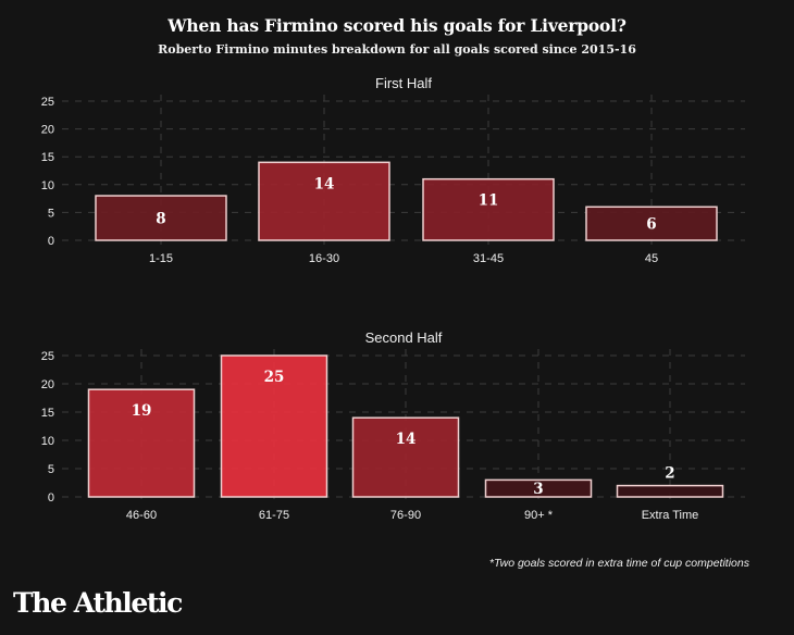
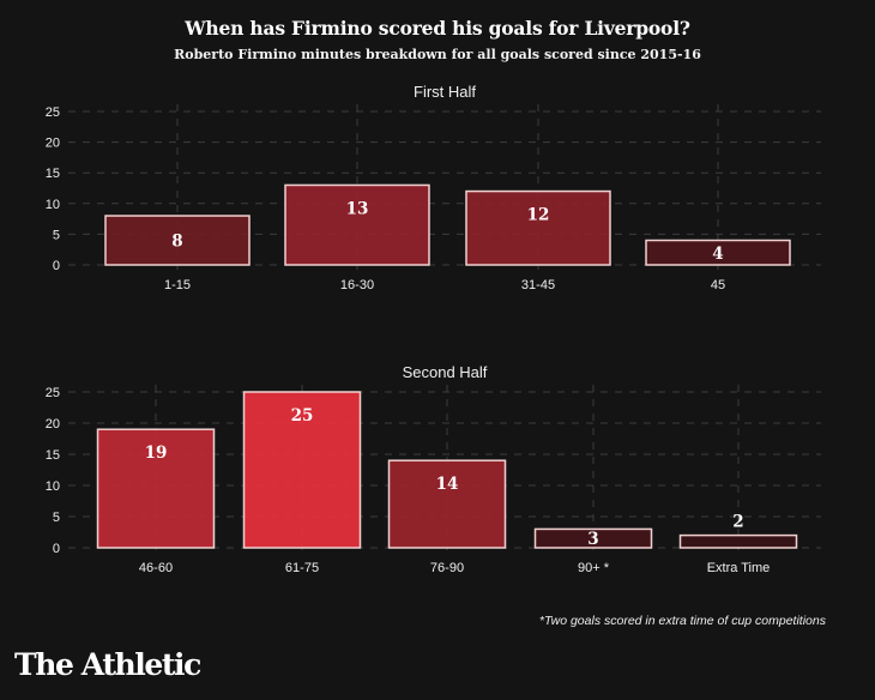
First Half/16-30: 14 -> 13
First Half/31-45: 11 -> 12
First Half/45: 6 -> 4
